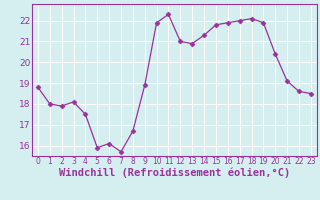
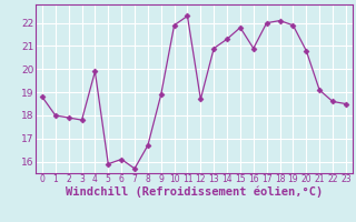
3: 18.1 -> 17.8
4: 17.5 -> 19.9
12: 21.0 -> 18.7
16: 21.9 -> 20.9
20: 20.4 -> 20.8
